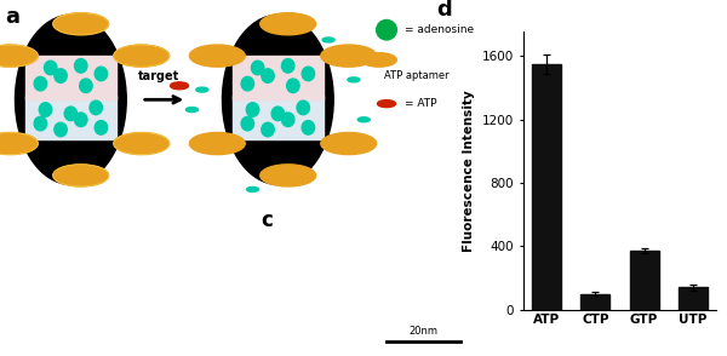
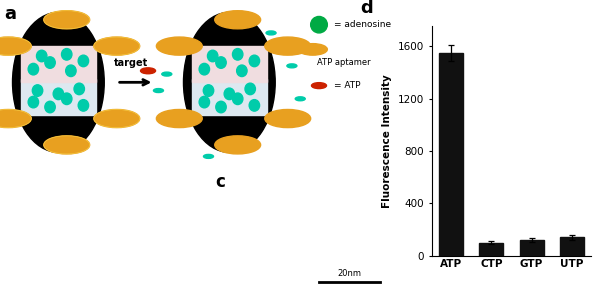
GTP: 370 -> 120
